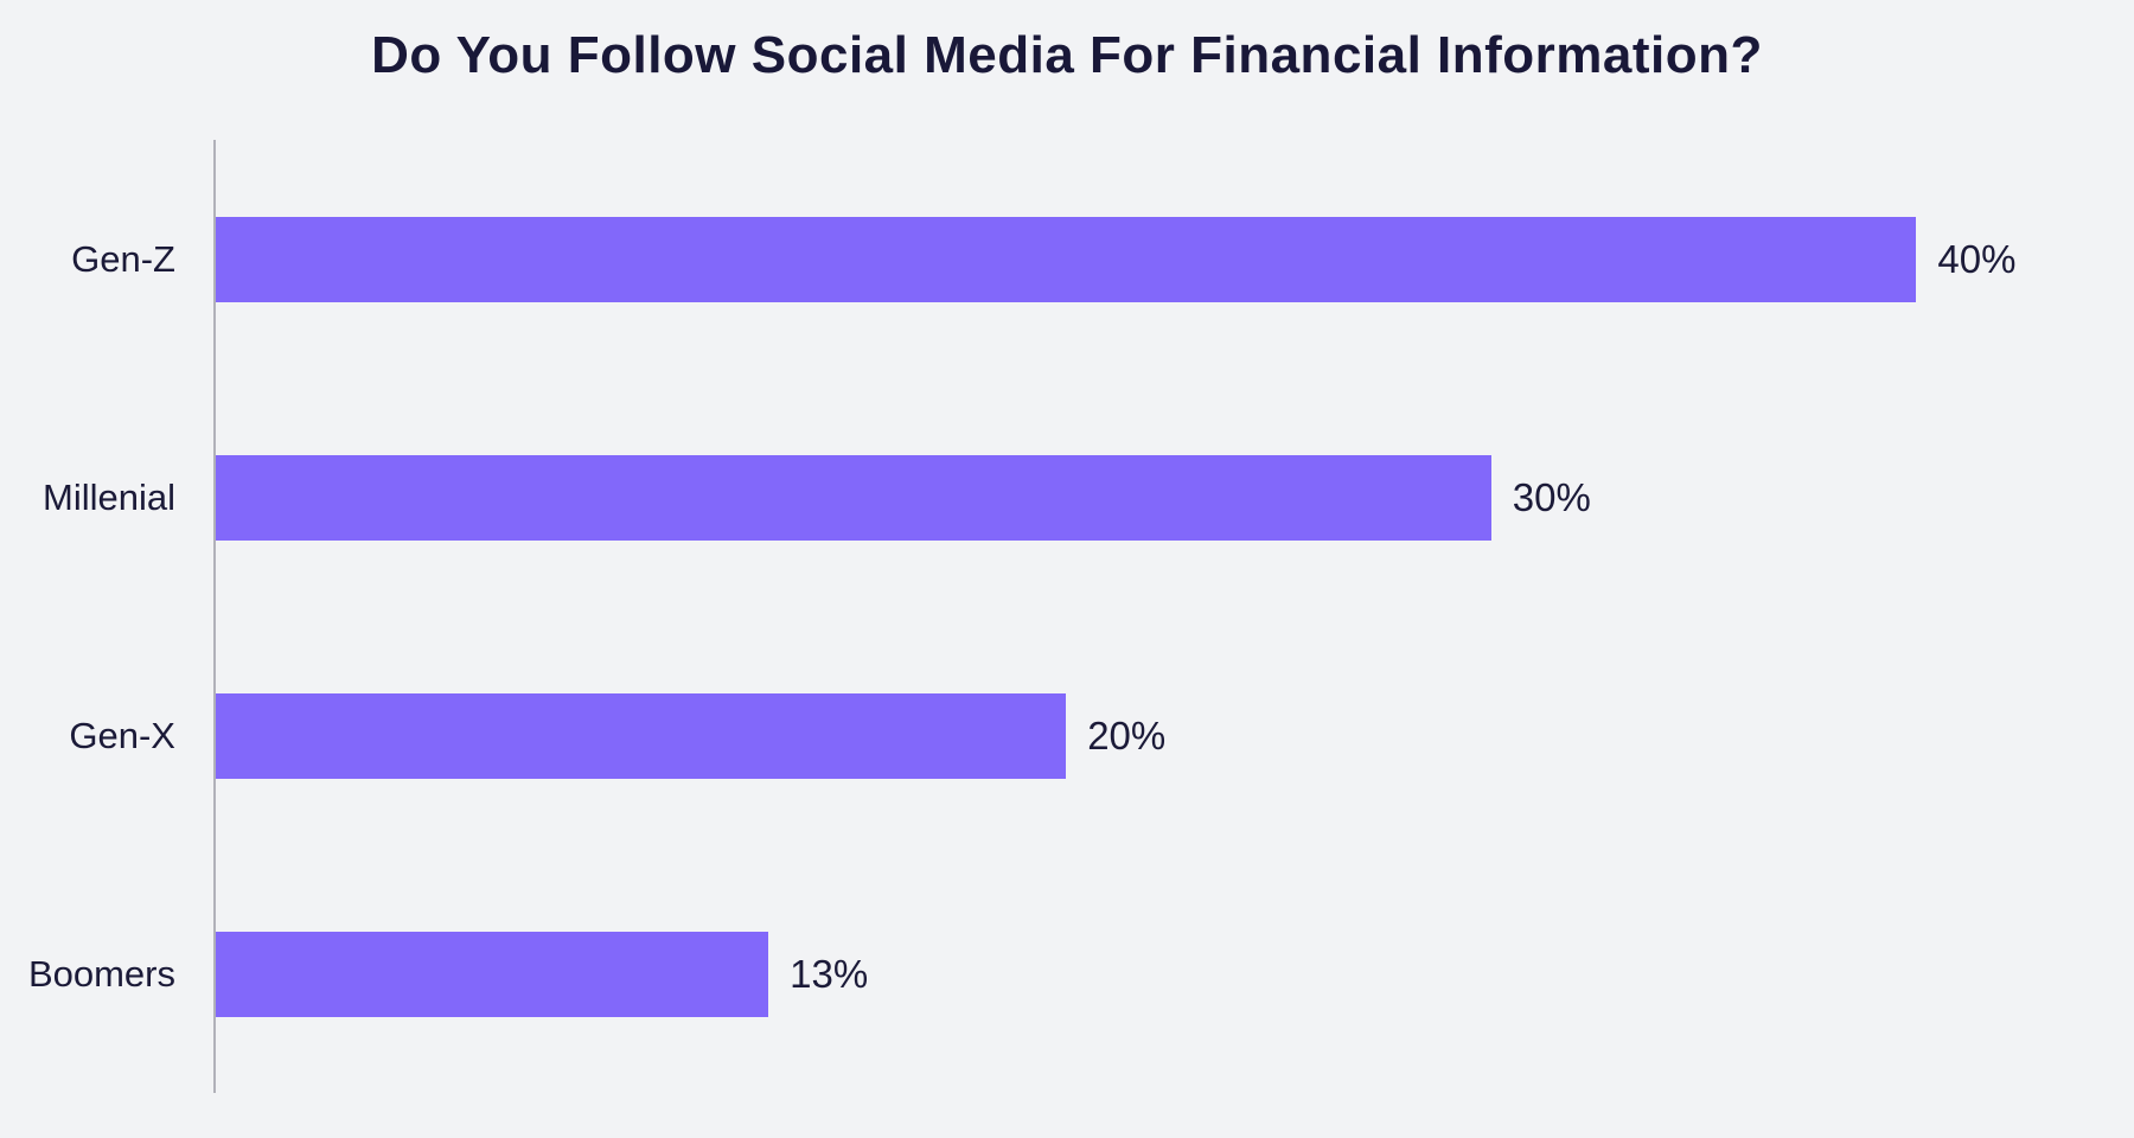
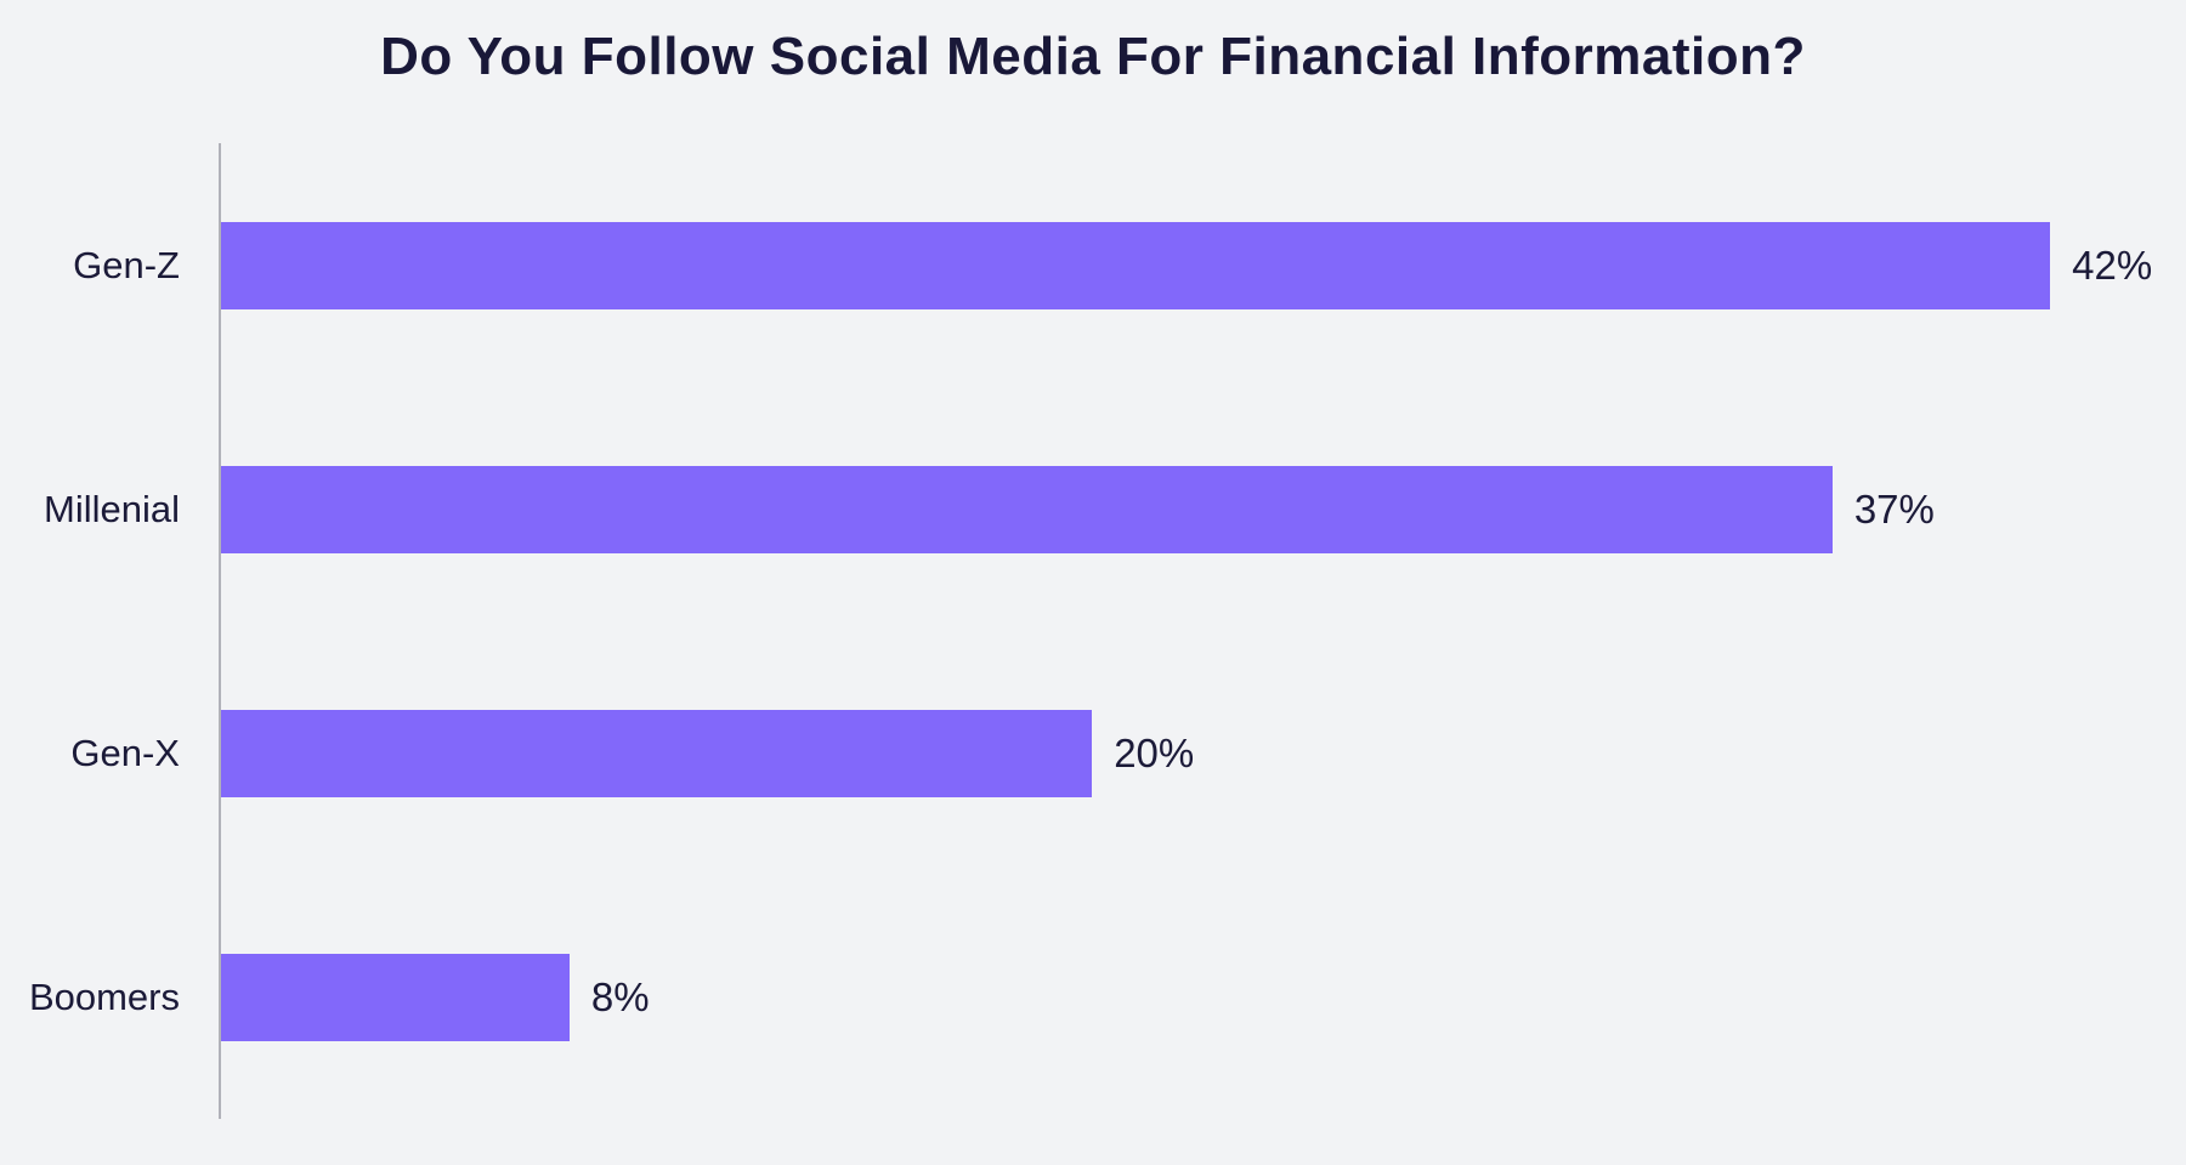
Gen-Z: 40% -> 42%
Millenial: 30% -> 37%
Boomers: 13% -> 8%
